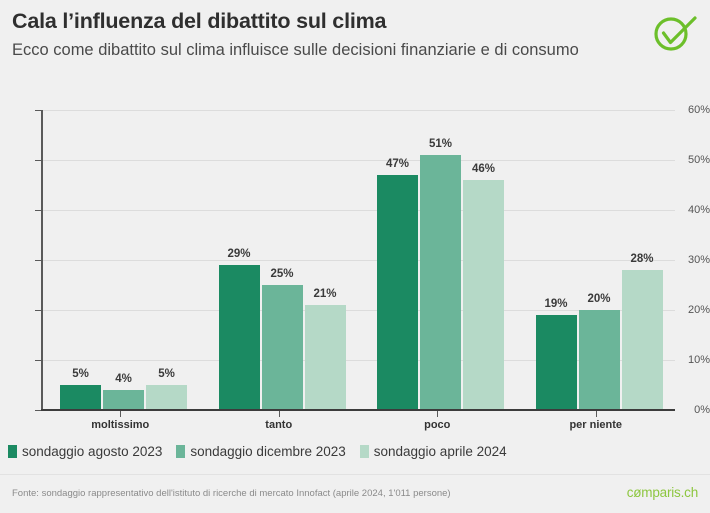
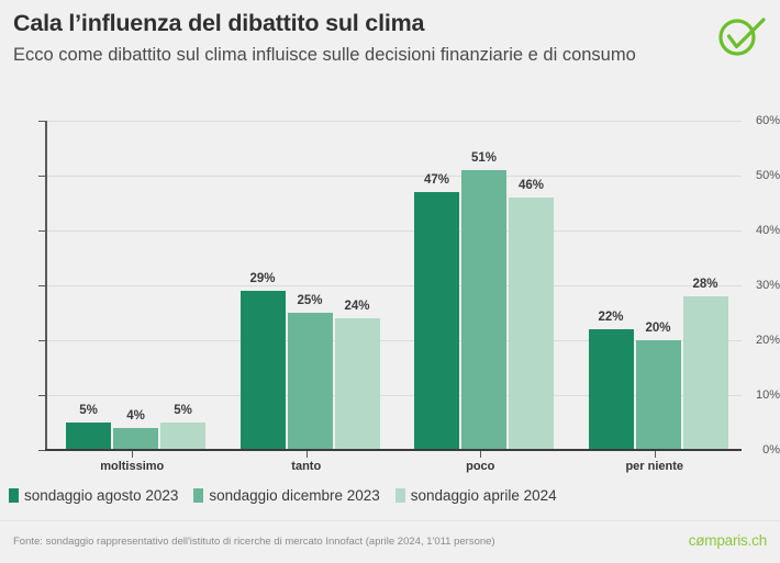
sondaggio aprile 2024/tanto: 21% -> 24%
sondaggio agosto 2023/per niente: 19% -> 22%
